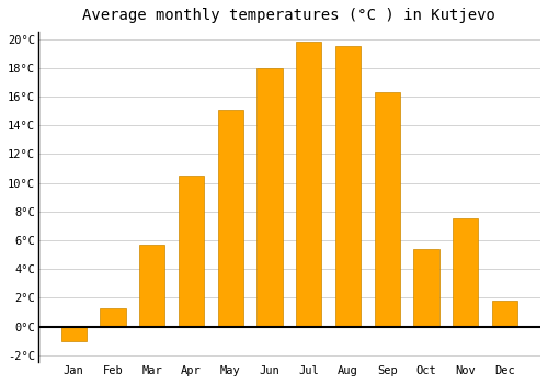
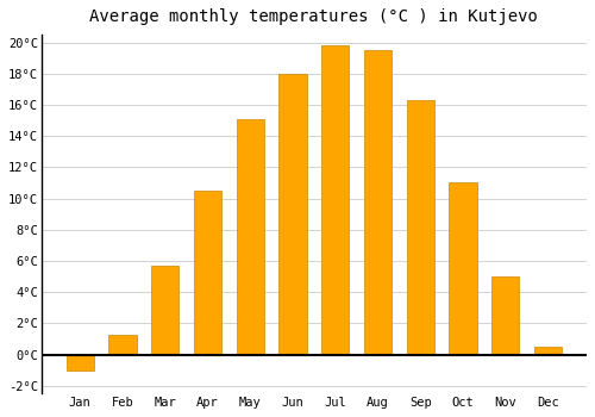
Oct: 5.4°C -> 11.0°C
Nov: 7.5°C -> 5.0°C
Dec: 1.8°C -> 0.5°C
